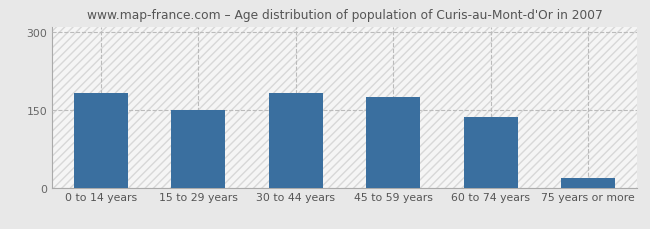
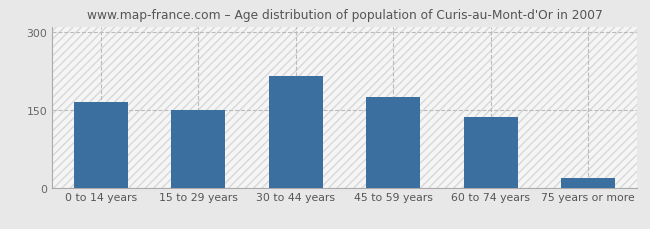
0 to 14 years: 182 -> 164
30 to 44 years: 183 -> 214
